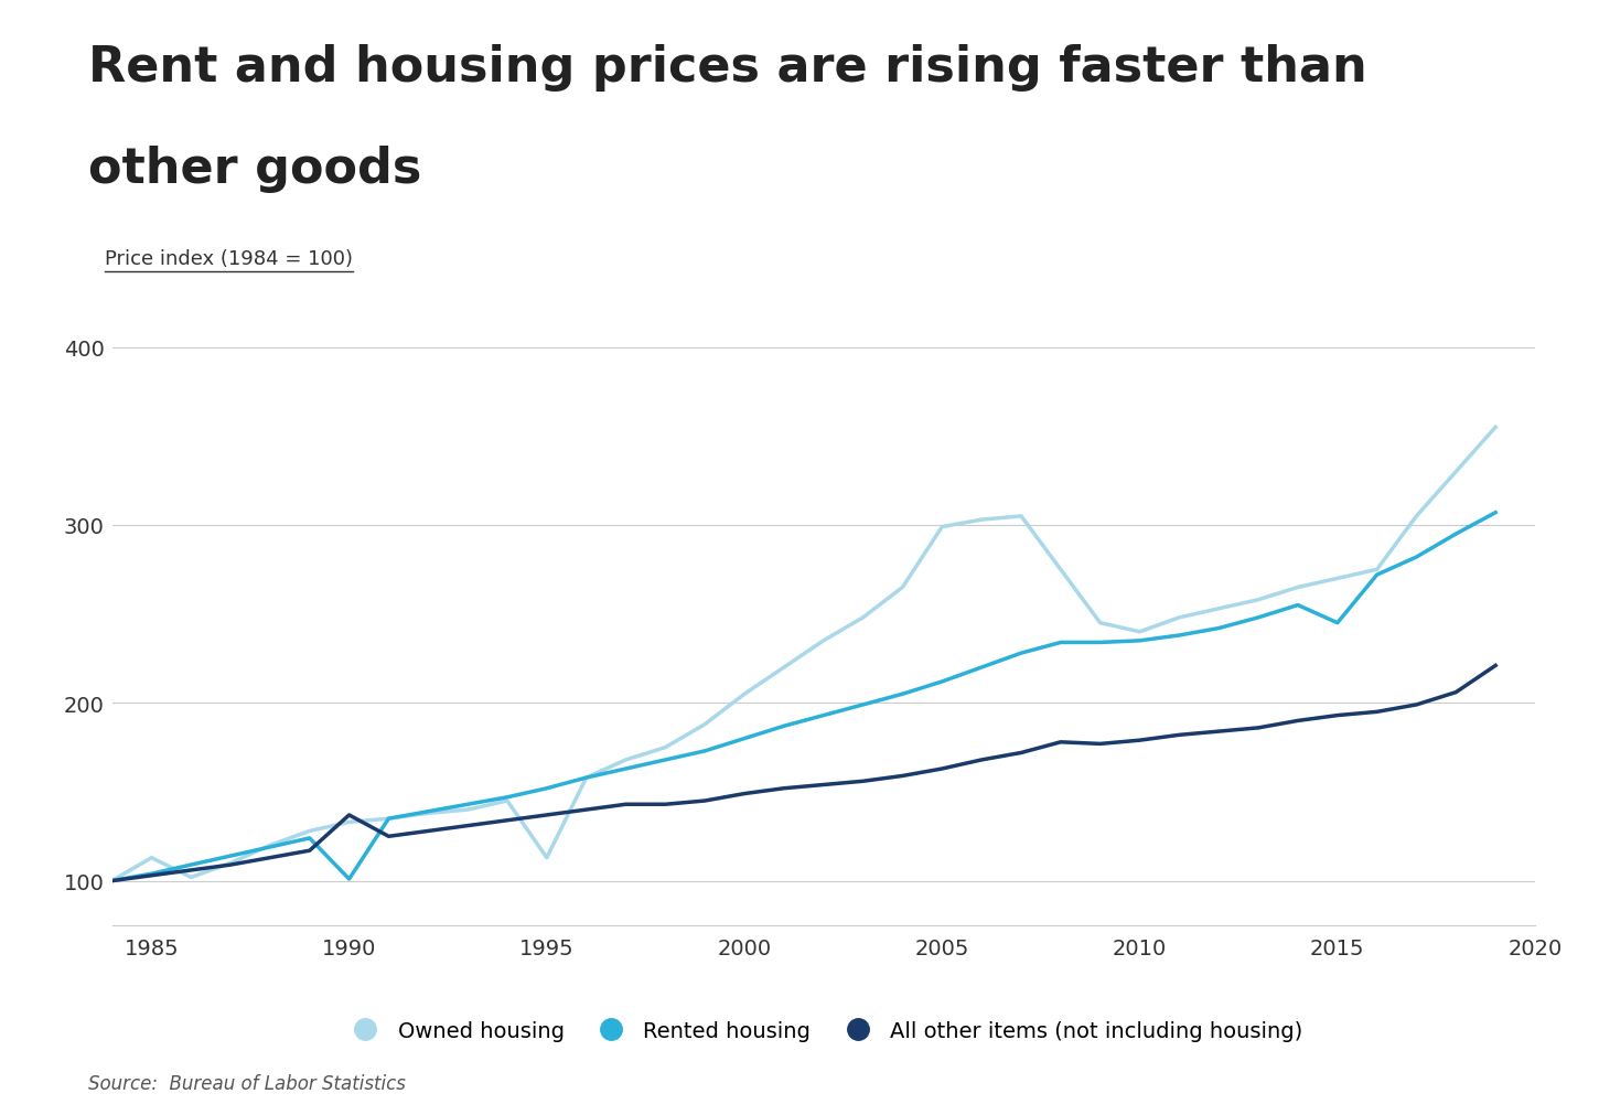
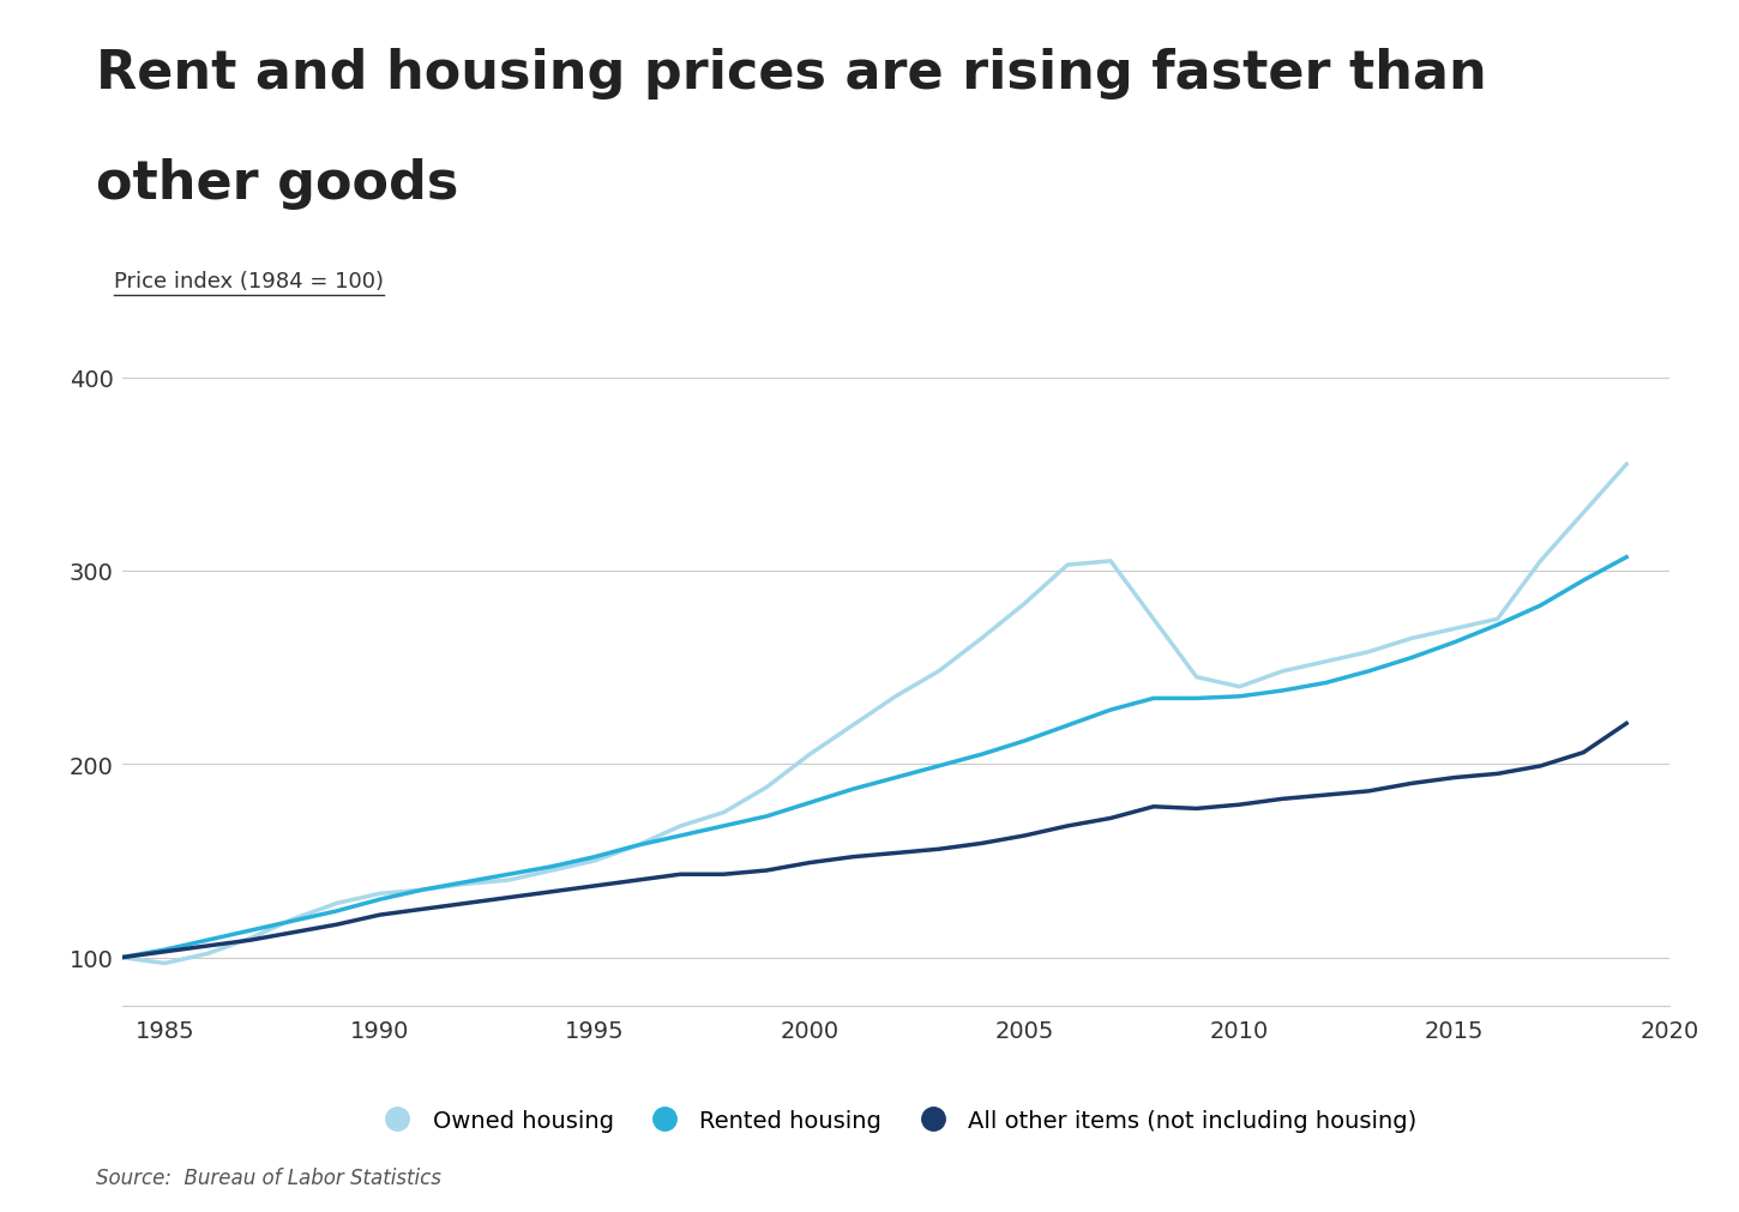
Owned housing/1985: 113 -> 97
Rented housing/1990: 101 -> 130
All other items (not including housing)/1990: 137 -> 122
Owned housing/1995: 113 -> 150
Owned housing/2005: 299 -> 283
Rented housing/2015: 245 -> 263
